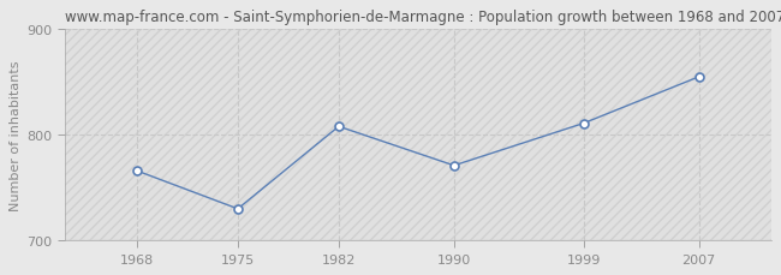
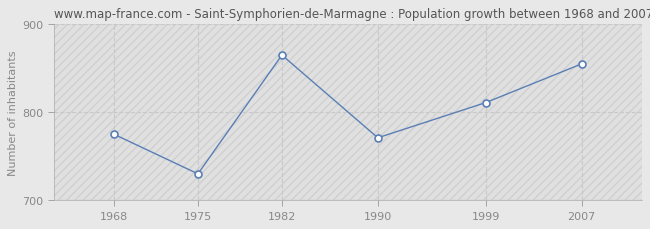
1968: 766 -> 775
1982: 808 -> 865
